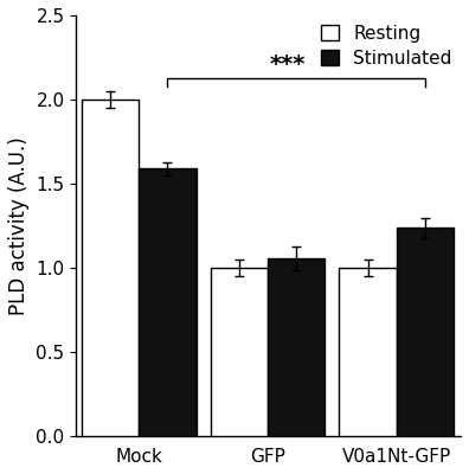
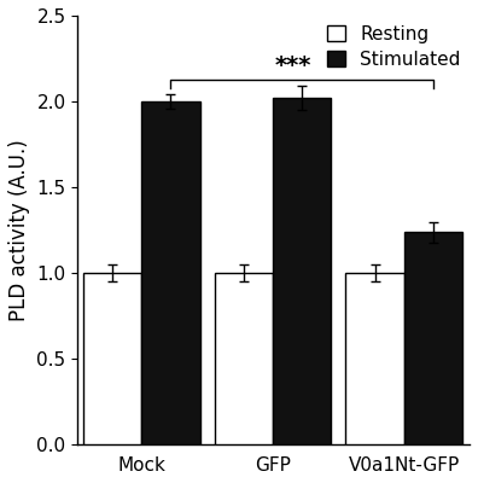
Resting/Mock: 2 -> 1
Stimulated/Mock: 1.59 -> 2.00
Stimulated/GFP: 1.06 -> 2.02
